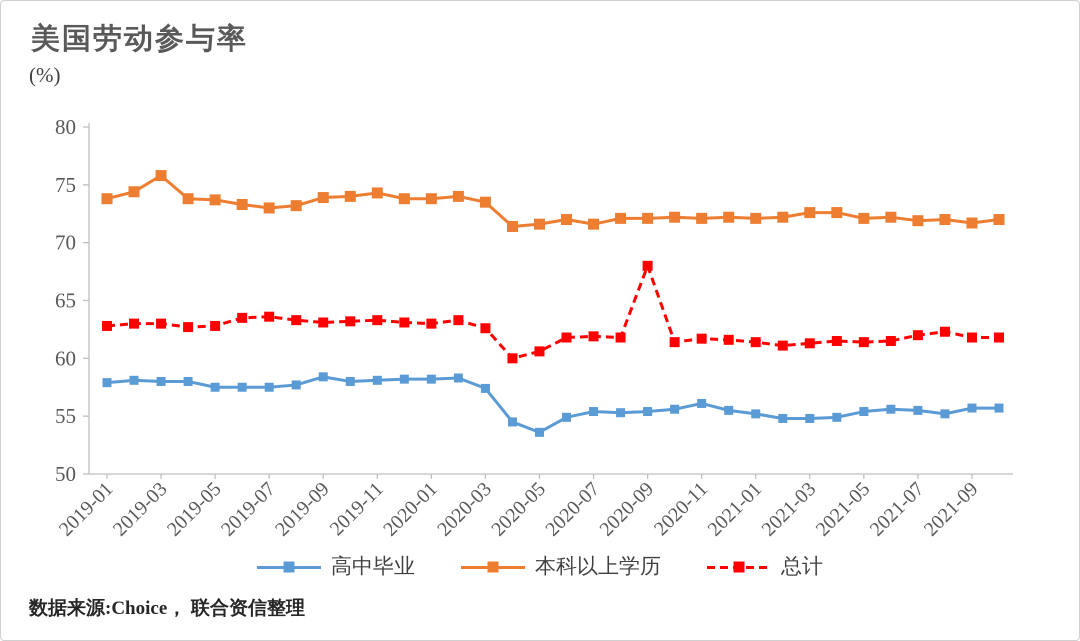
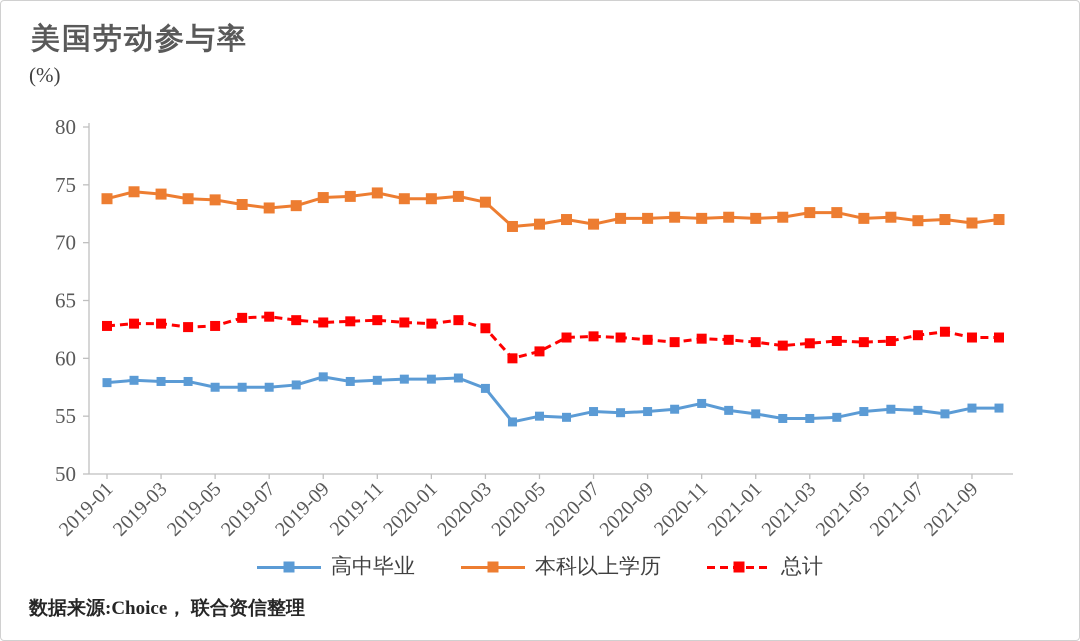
本科以上学历/2019-03: 75.8 -> 74.2
高中毕业/2020-05: 53.6 -> 55.0
总计/2020-09: 68.0 -> 61.6
